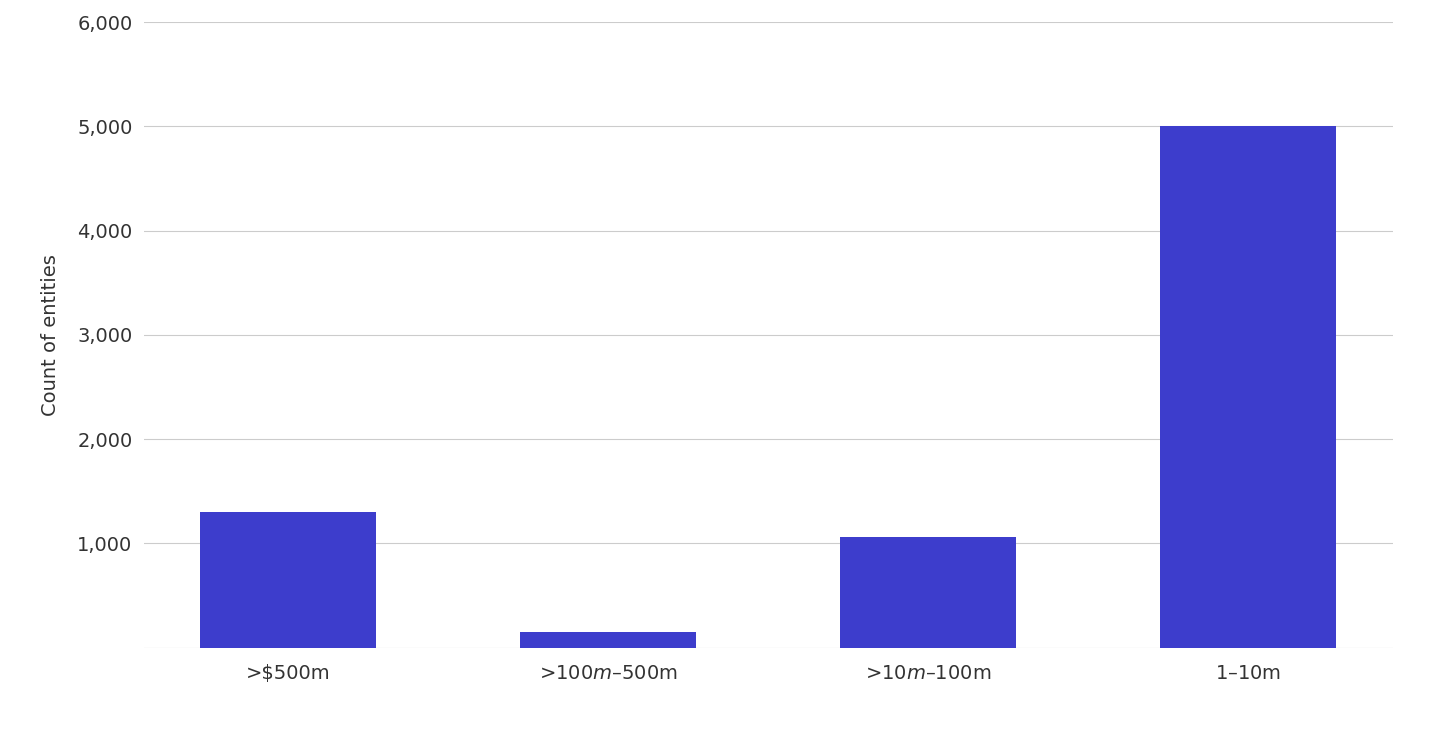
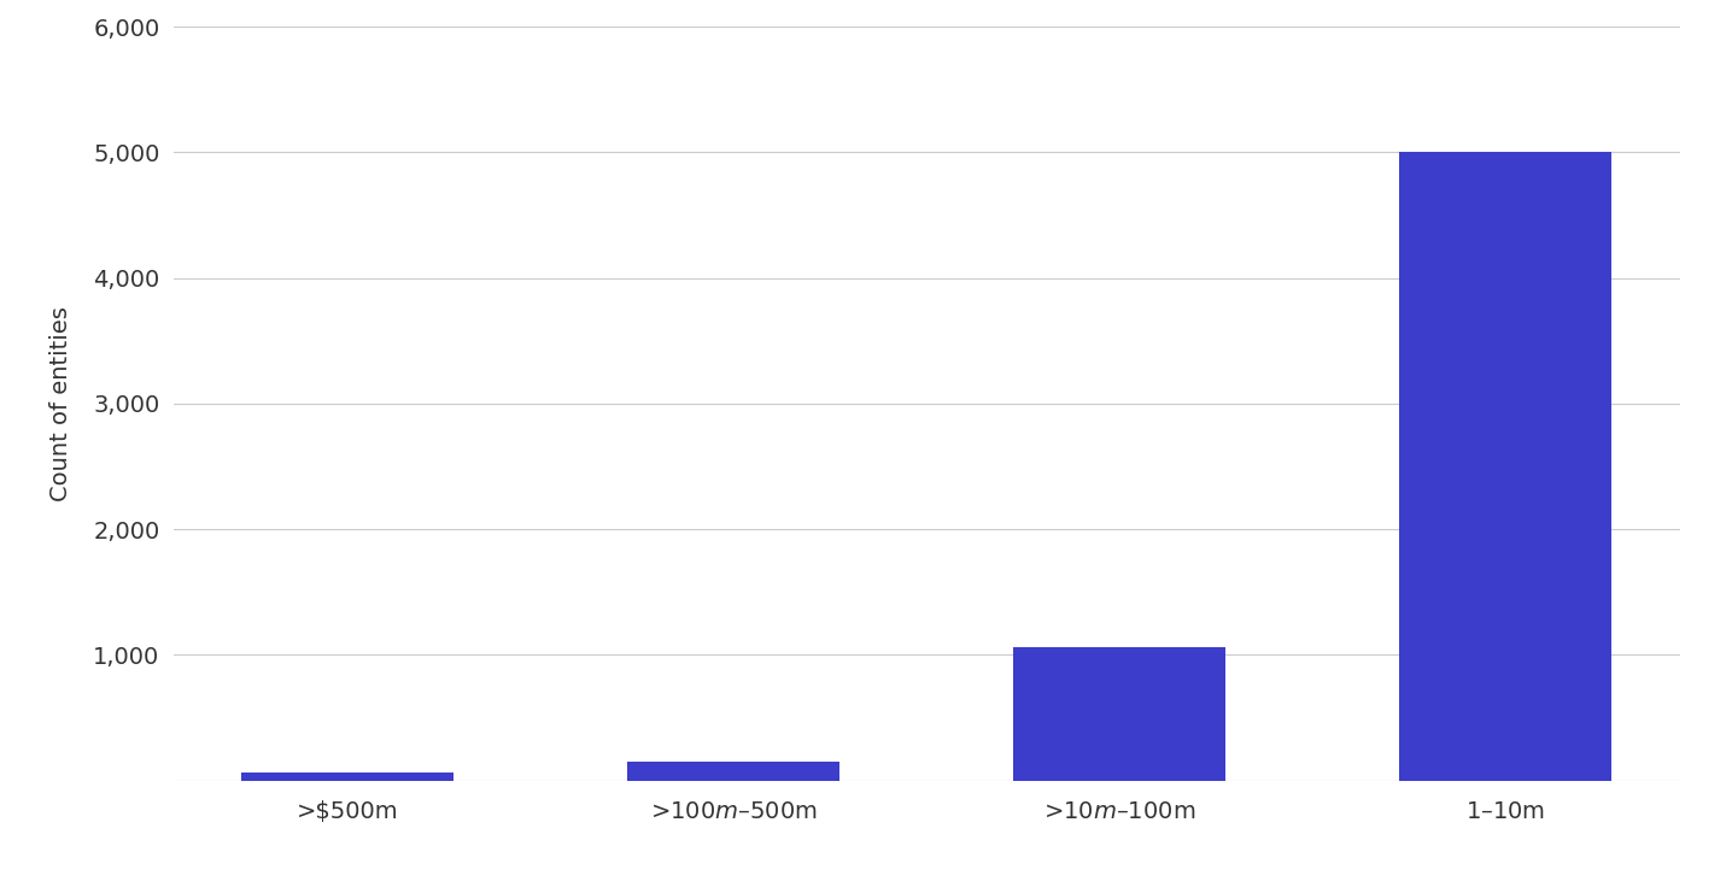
>$500m: 1,300 -> 60
